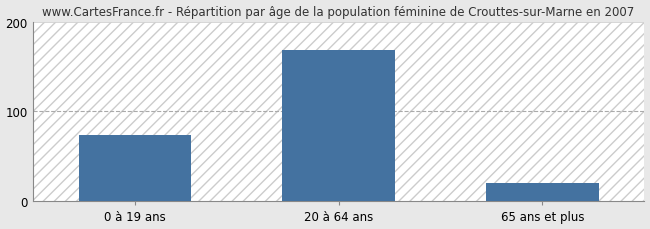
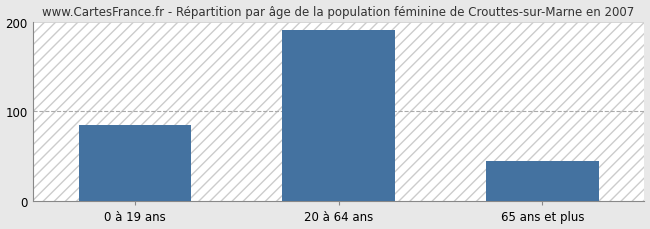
0 à 19 ans: 74 -> 85
20 à 64 ans: 168 -> 190
65 ans et plus: 20 -> 45
